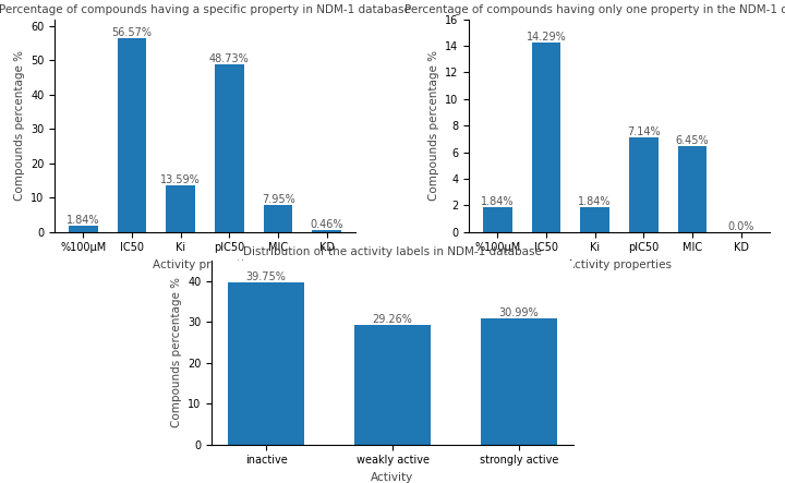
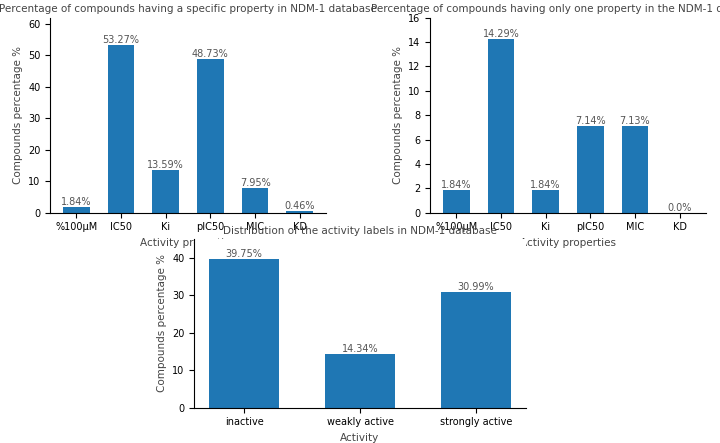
IC50: 56.57% -> 53.27%
MIC: 6.45% -> 7.13%
Distribution of the activity labels in NDM-1 database/weakly active: 29.26% -> 14.34%
